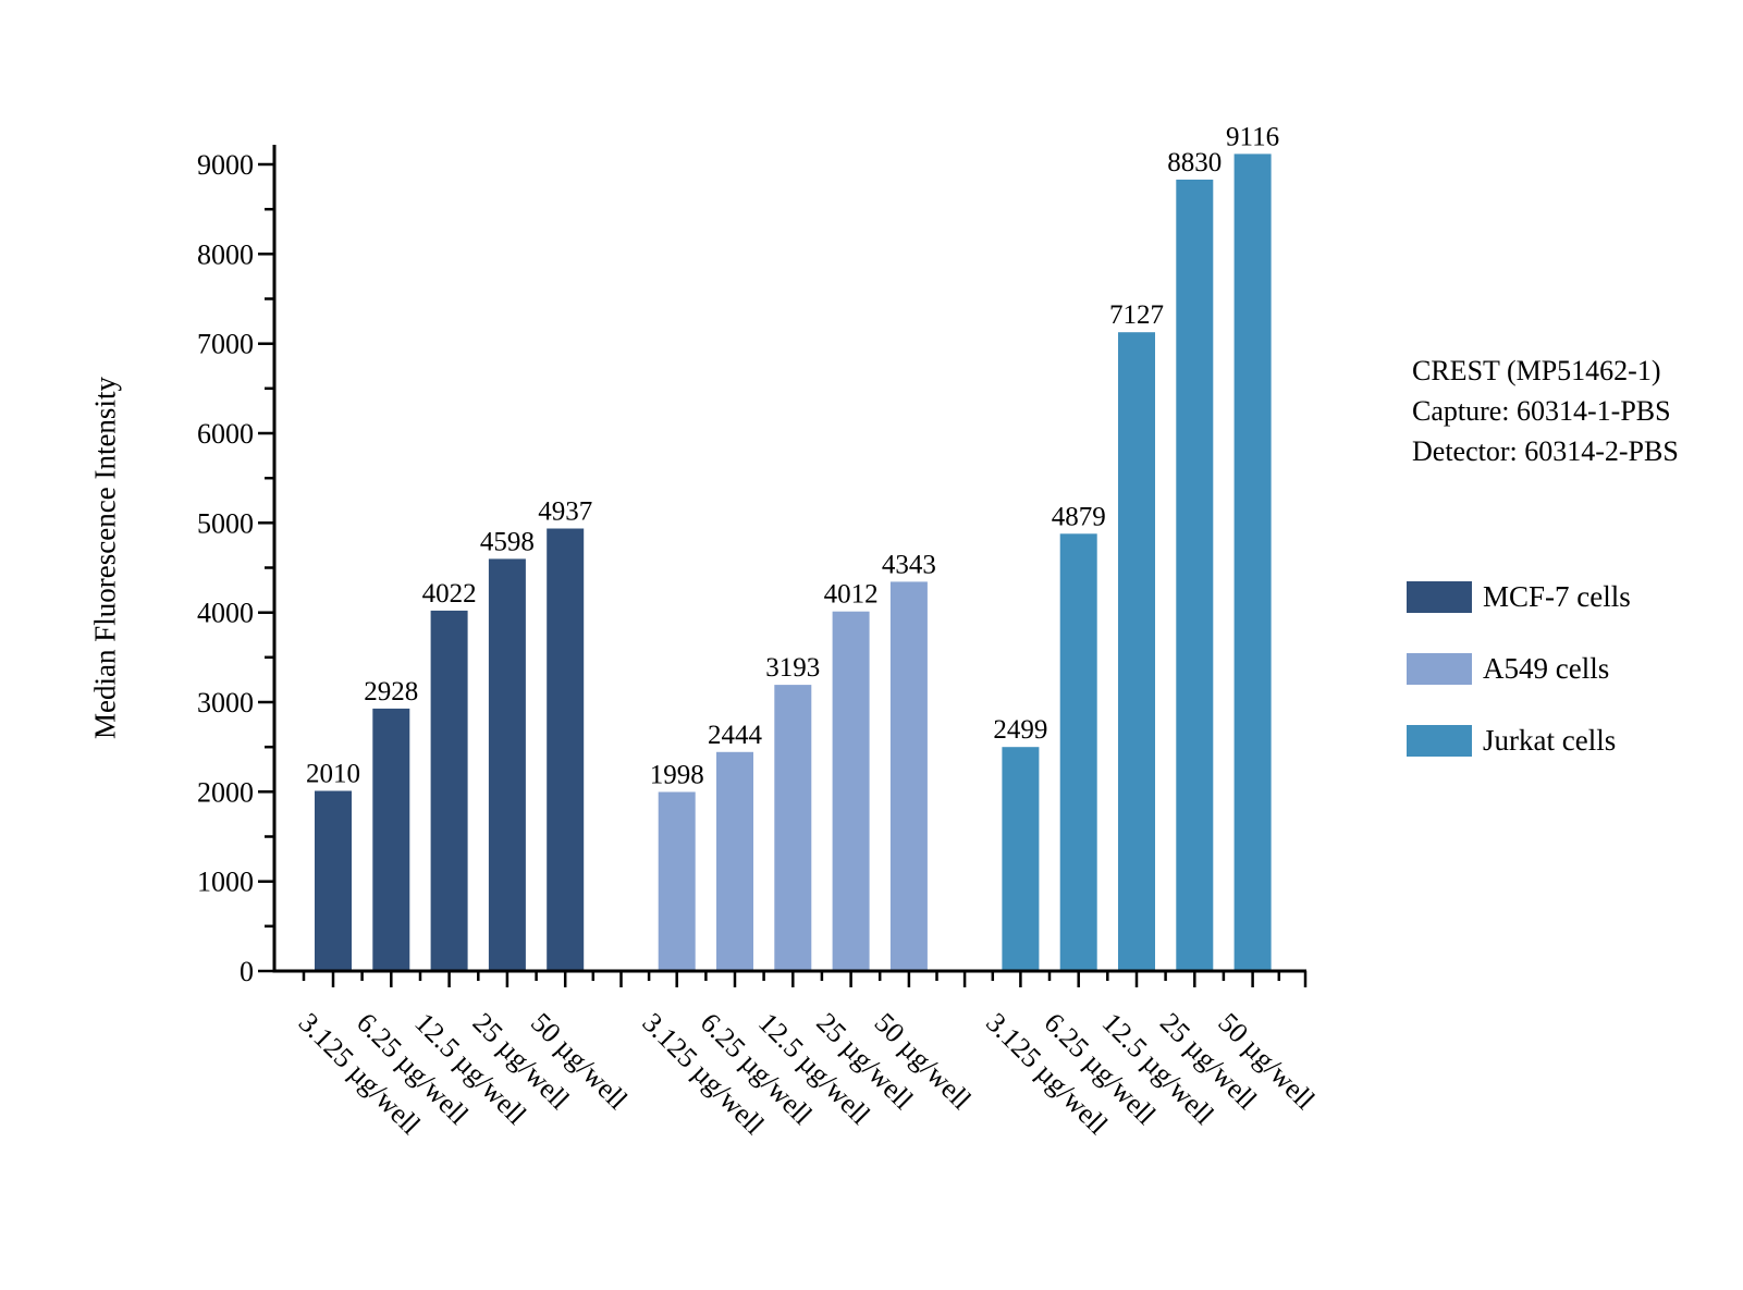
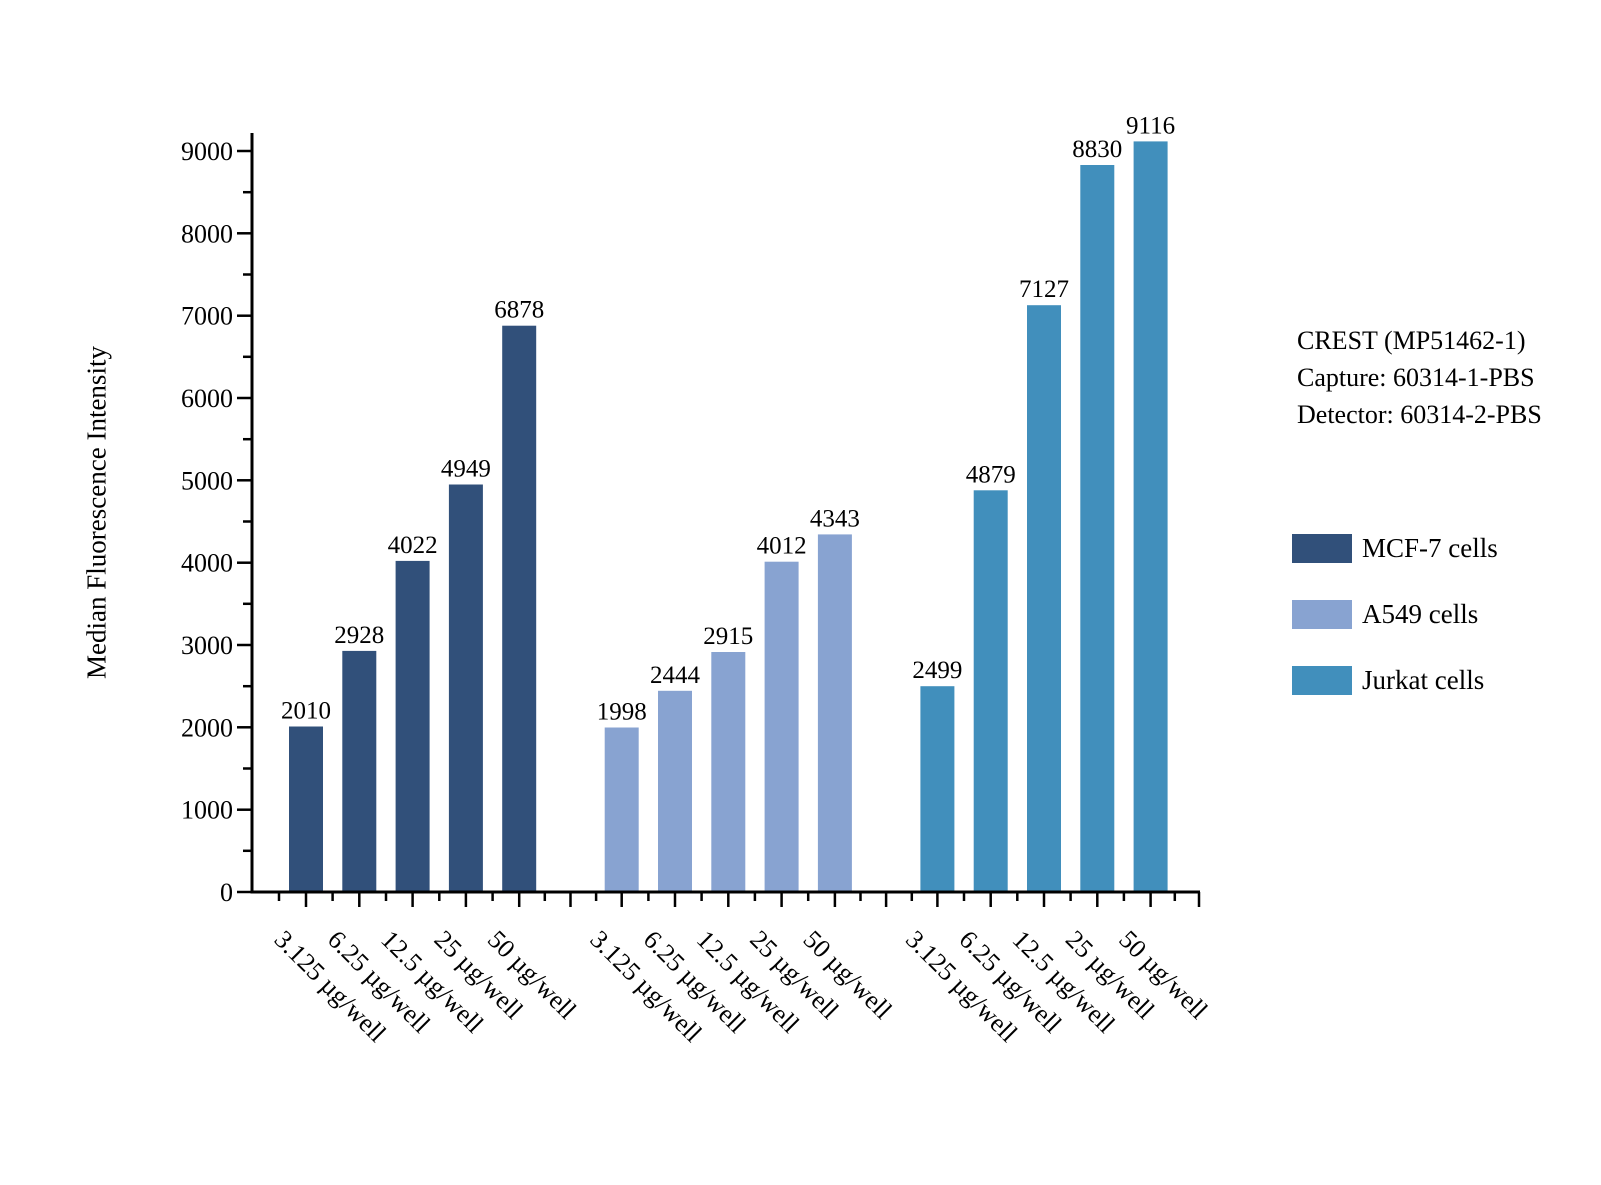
A549 cells/12.5 µg/well: 3193 -> 2915
MCF-7 cells/25 µg/well: 4598 -> 4949
MCF-7 cells/50 µg/well: 4937 -> 6878
